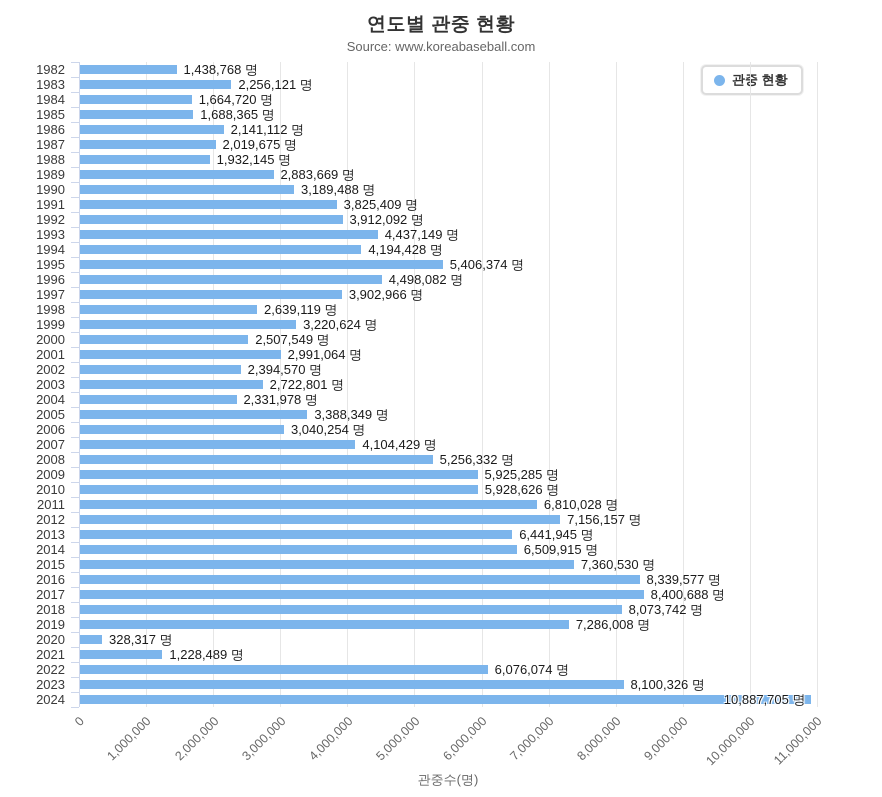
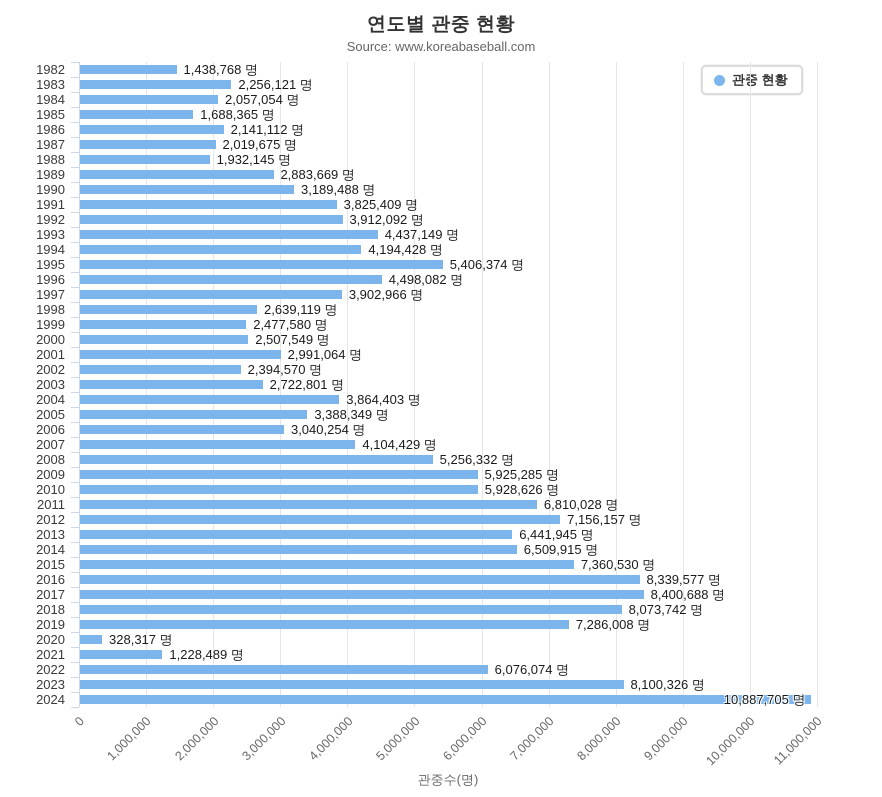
1984: 1,664,720 -> 2,057,054
1999: 3,220,624 -> 2,477,580
2004: 2,331,978 -> 3,864,403
